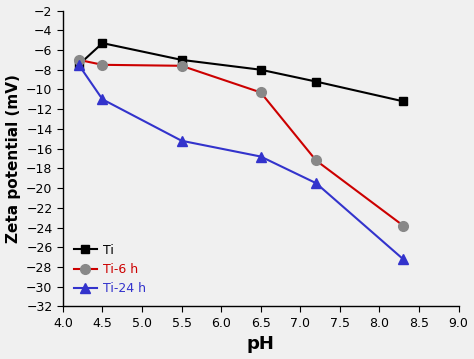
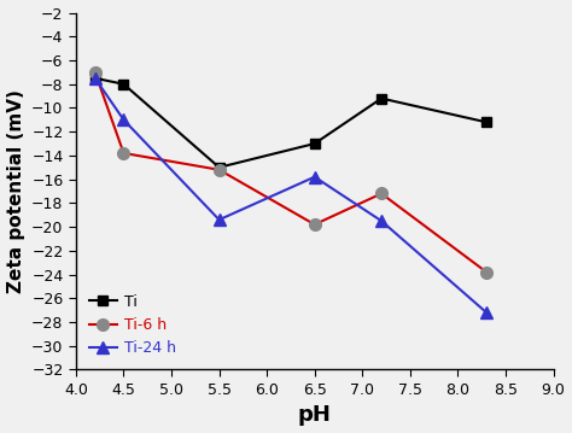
Ti/4.5: -5.3 -> -8.0
Ti-6 h/4.5: -7.5 -> -13.8
Ti/5.5: -7.0 -> -15.0
Ti-6 h/5.5: -7.6 -> -15.2
Ti-24 h/5.5: -15.2 -> -19.4
Ti/6.5: -8.0 -> -13.0
Ti-6 h/6.5: -10.3 -> -19.8
Ti-24 h/6.5: -16.8 -> -15.8
